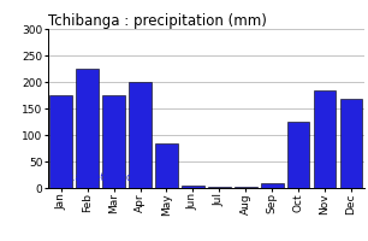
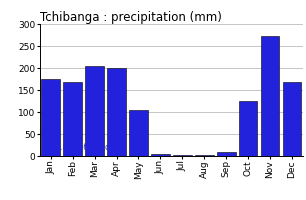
Feb: 225 -> 168
Mar: 175 -> 205
May: 85 -> 105
Nov: 185 -> 272
